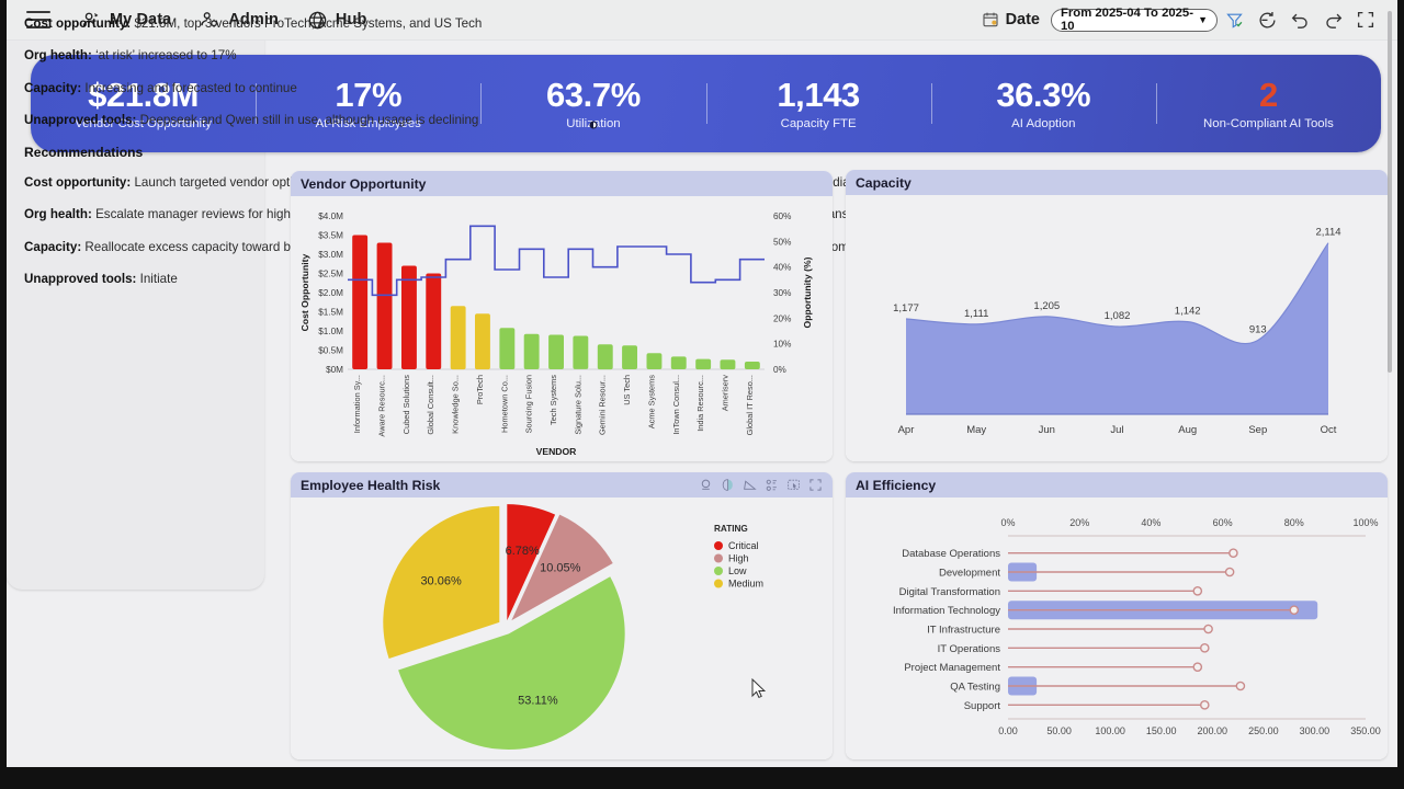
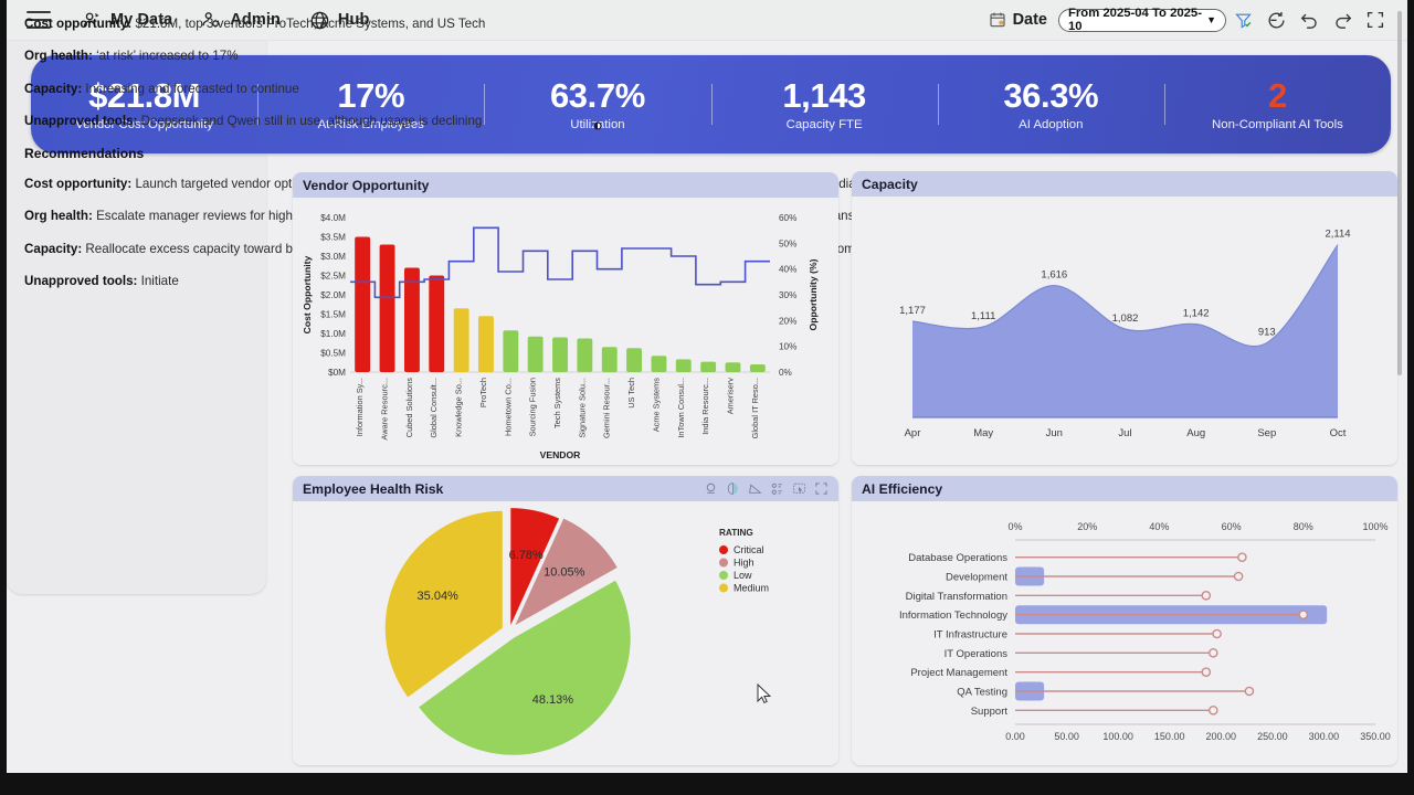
Capacity/Jun: 1,205 -> 1,616
Employee Health Risk/Low: 53.11% -> 48.13%
Employee Health Risk/Medium: 30.06% -> 35.04%
